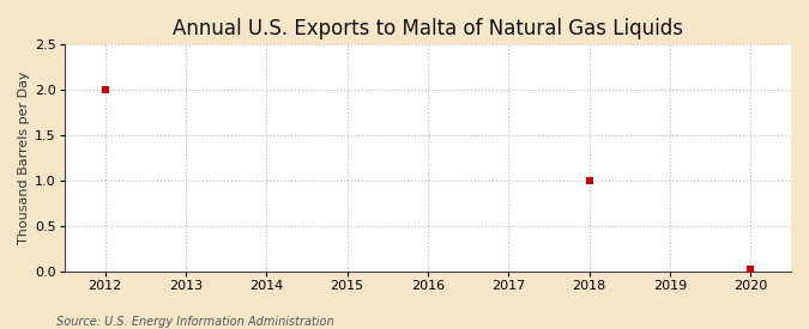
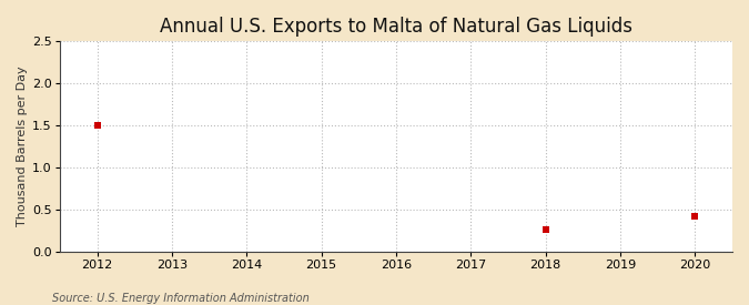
2012: 2.00 -> 1.50
2018: 1.00 -> 0.26
2020: 0.02 -> 0.42
